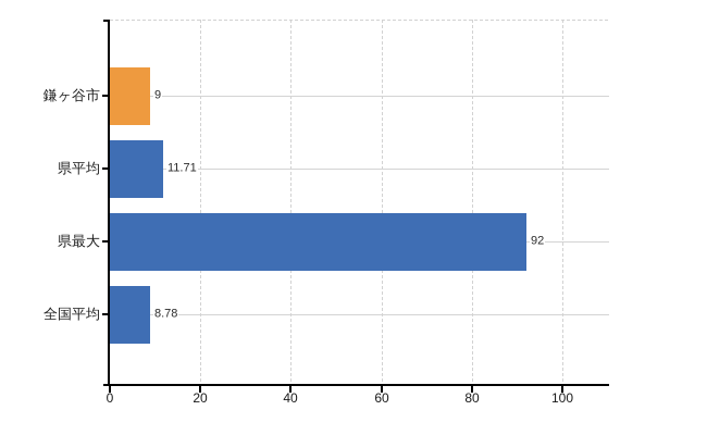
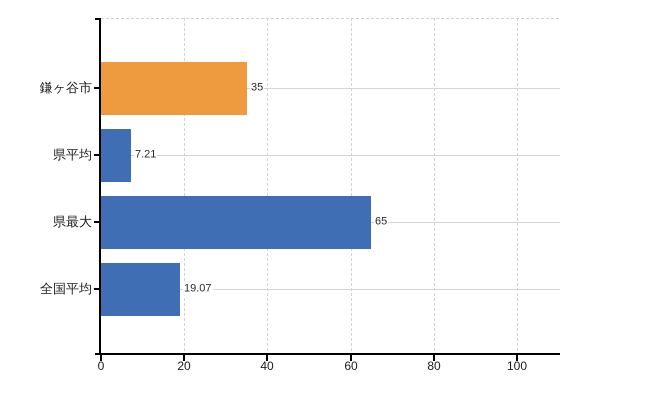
鎌ヶ谷市: 9 -> 35
県平均: 11.71 -> 7.21
県最大: 92 -> 65
全国平均: 8.78 -> 19.07
